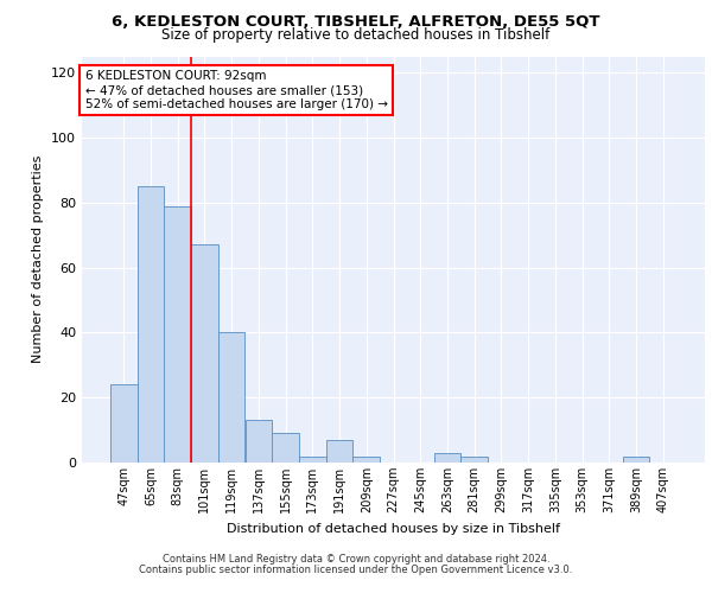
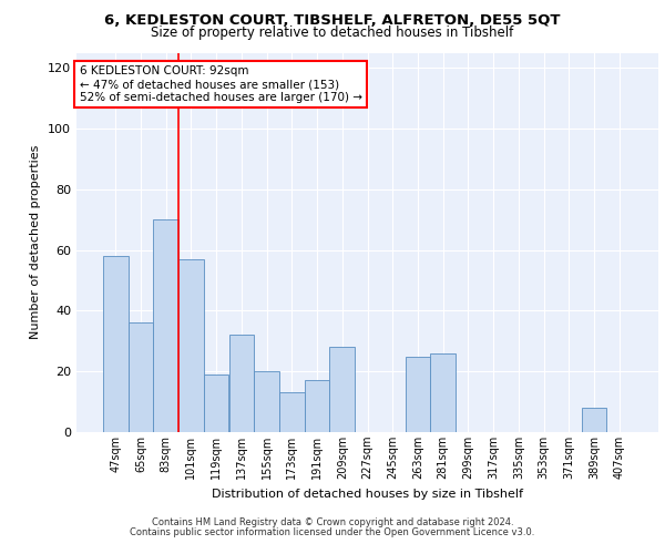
47sqm: 24 -> 58
65sqm: 85 -> 36
83sqm: 79 -> 70
101sqm: 67 -> 57
119sqm: 40 -> 19
137sqm: 13 -> 32
155sqm: 9 -> 20
173sqm: 2 -> 13
191sqm: 7 -> 17
209sqm: 2 -> 28
263sqm: 3 -> 25
281sqm: 2 -> 26
389sqm: 2 -> 8
